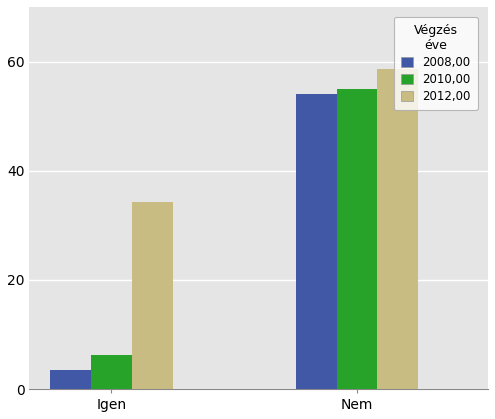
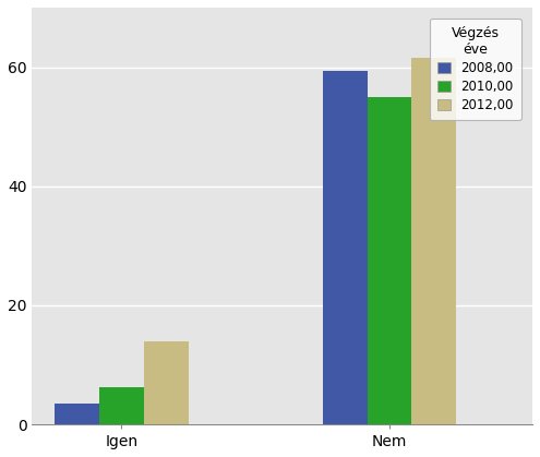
2012,00/Igen: 34.2 -> 14.0
2008,00/Nem: 54.0 -> 59.3
2012,00/Nem: 58.6 -> 61.5
